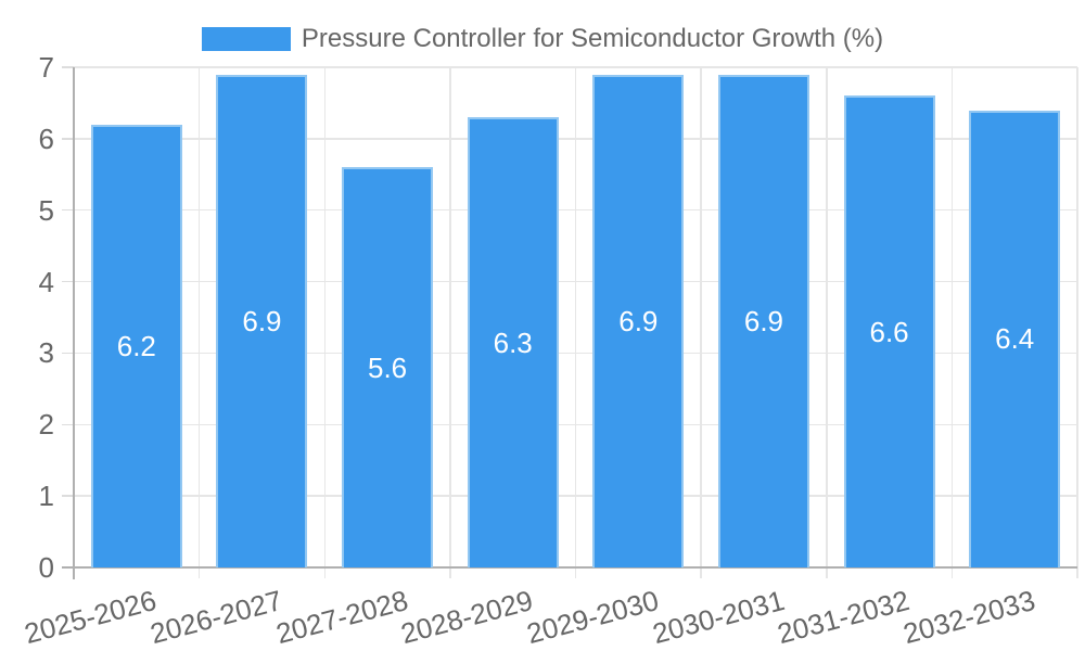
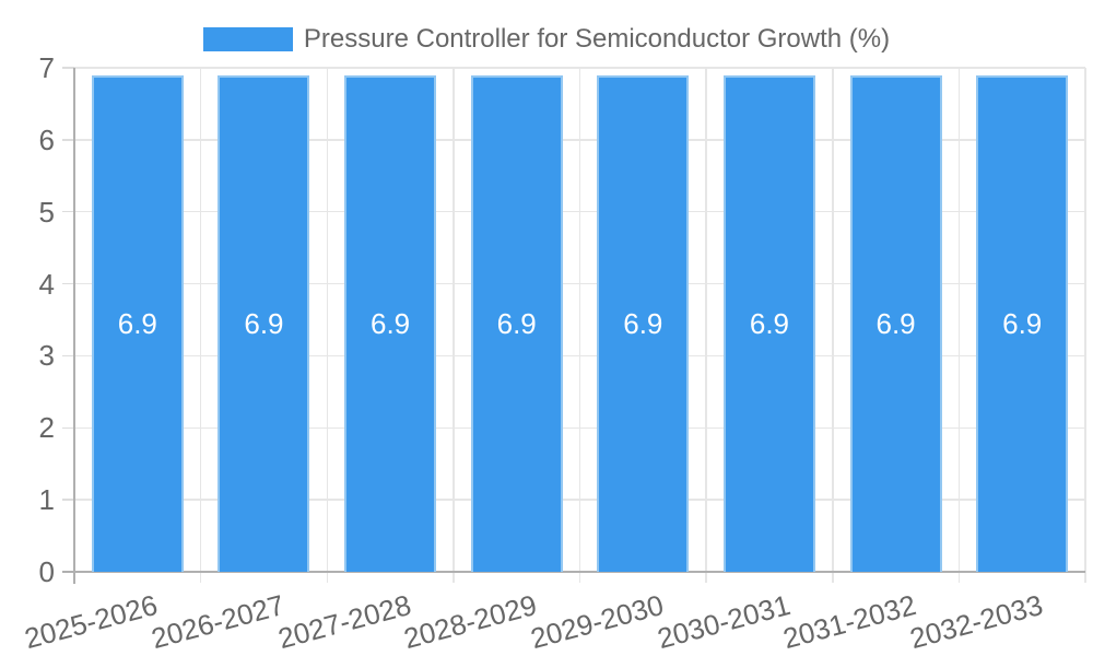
2025-2026: 6.2 -> 6.9
2027-2028: 5.6 -> 6.9
2028-2029: 6.3 -> 6.9
2031-2032: 6.6 -> 6.9
2032-2033: 6.4 -> 6.9
